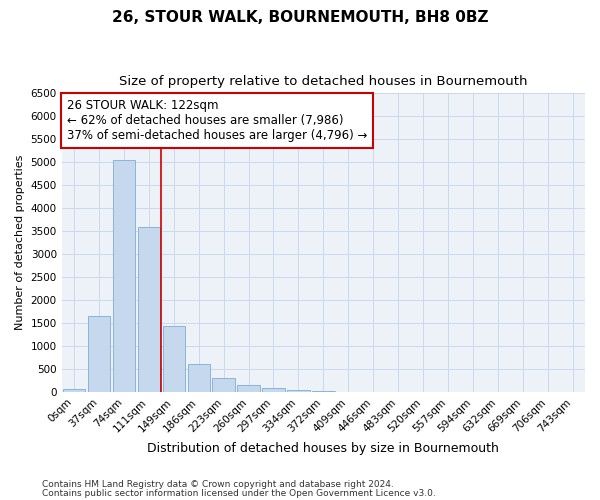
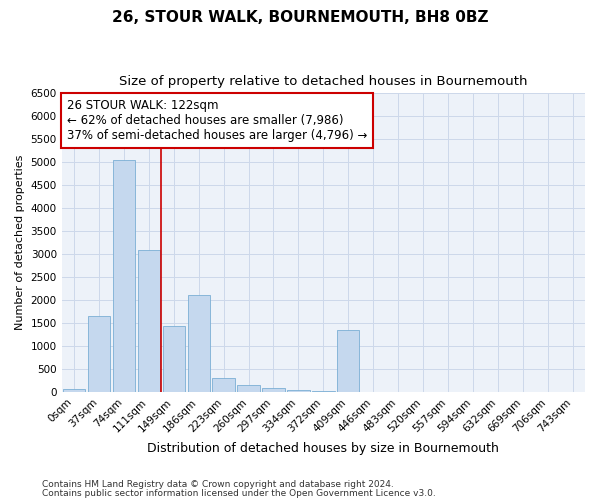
111sqm: 3600 -> 3100
186sqm: 610 -> 2100
409sqm: 0 -> 1350
